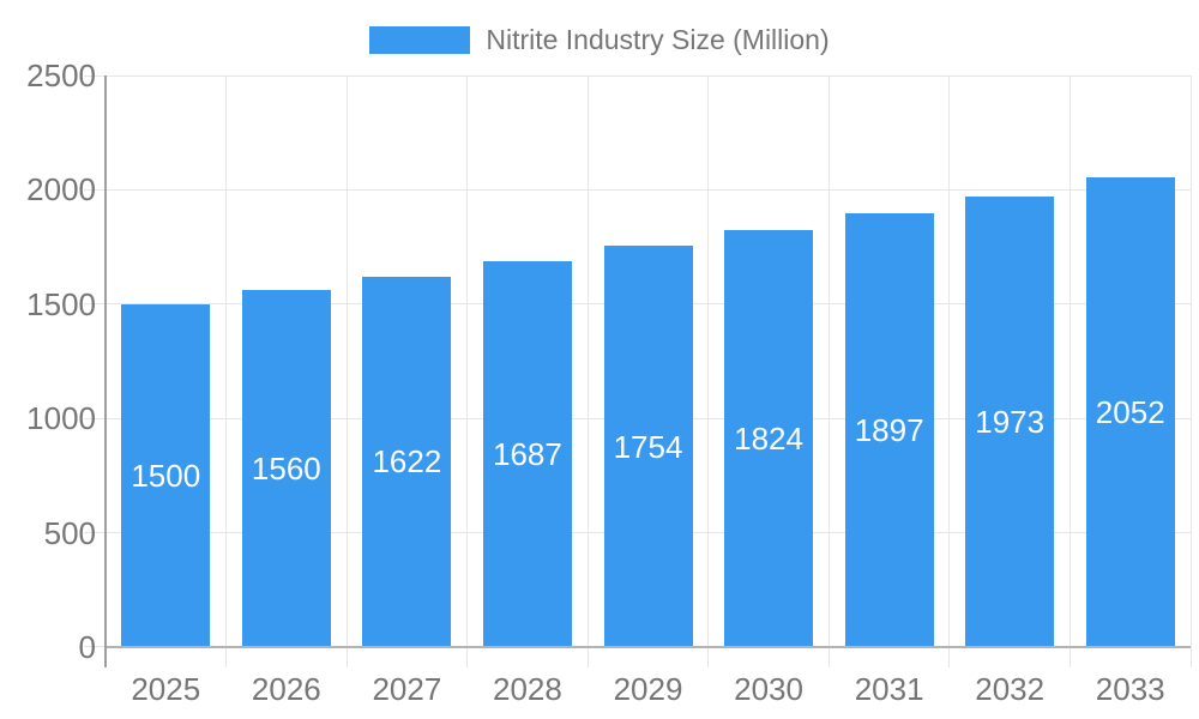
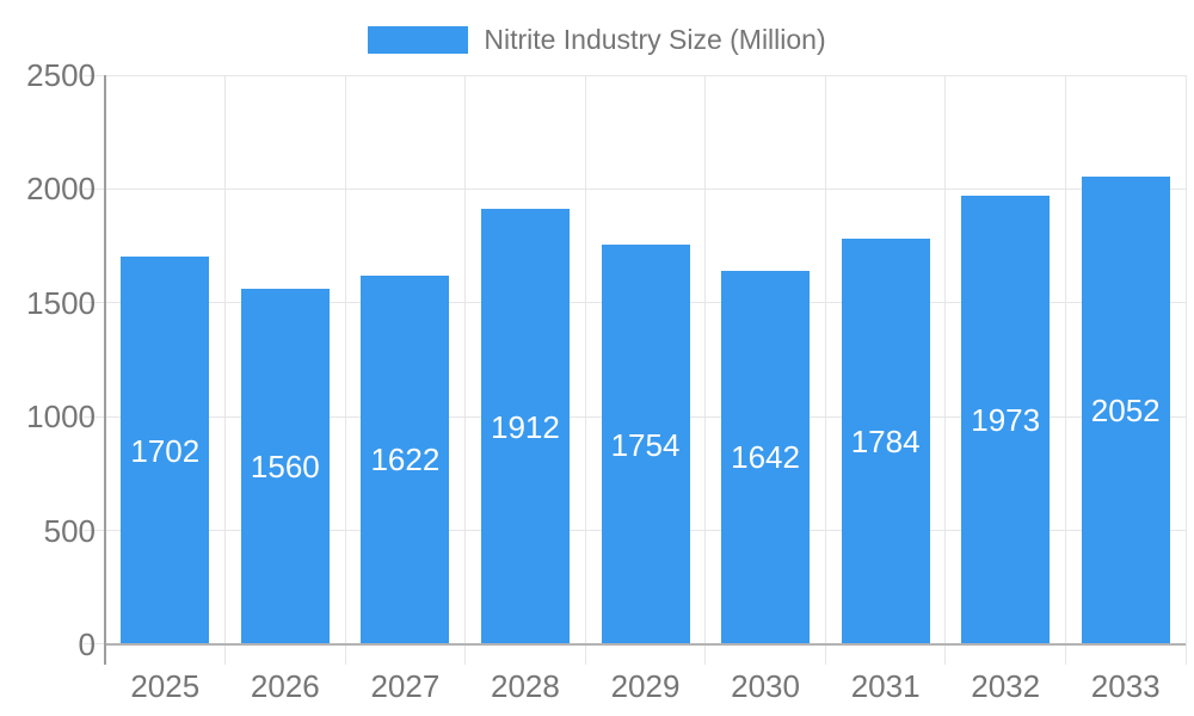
2025: 1500 -> 1702
2028: 1687 -> 1912
2030: 1824 -> 1642
2031: 1897 -> 1784
